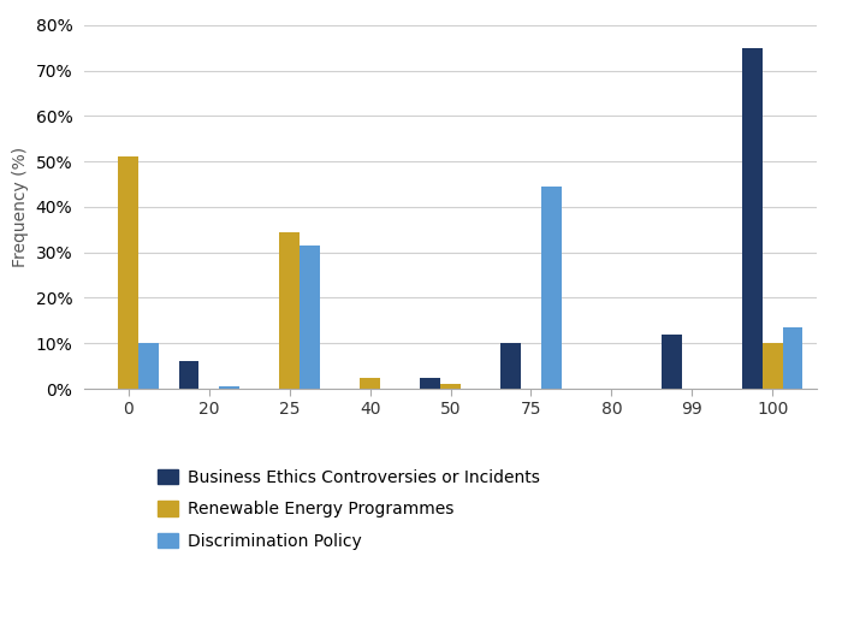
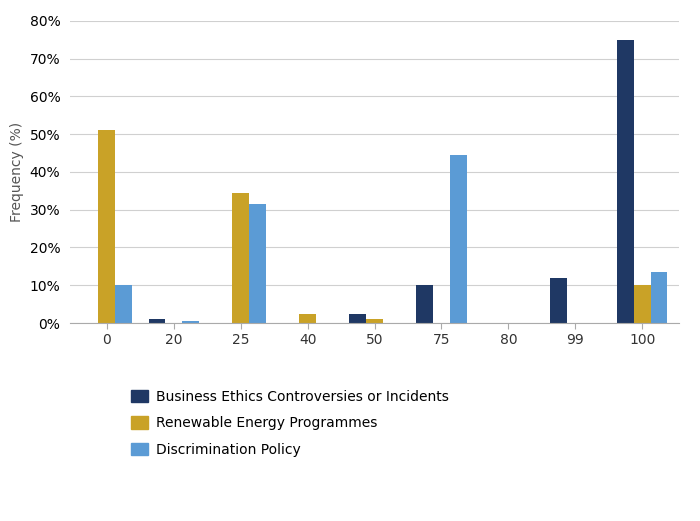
Business Ethics Controversies or Incidents/20: 6.0% -> 1.0%
